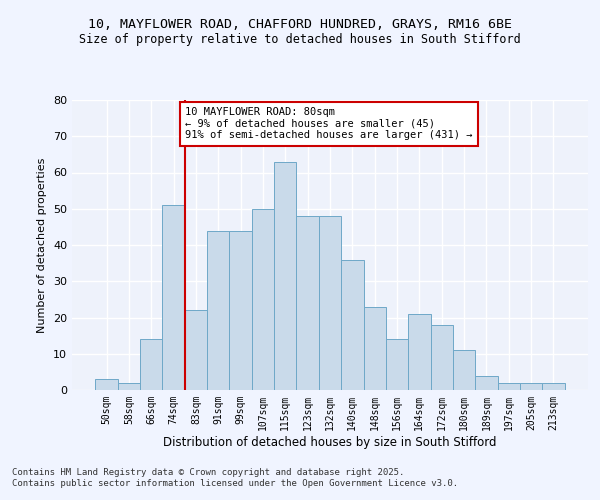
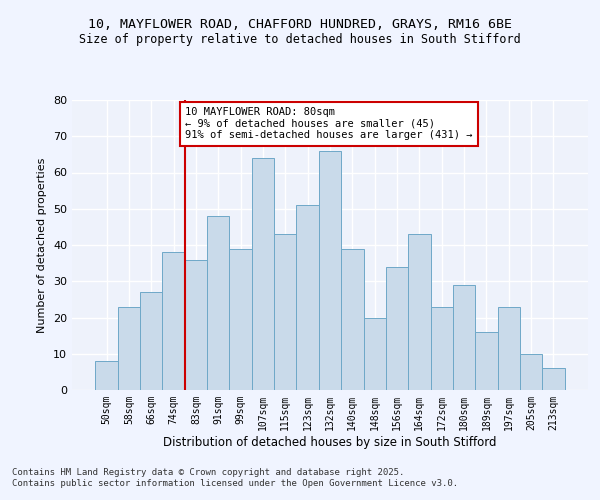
50sqm: 3 -> 8
58sqm: 2 -> 23
66sqm: 14 -> 27
74sqm: 51 -> 38
83sqm: 22 -> 36
91sqm: 44 -> 48
99sqm: 44 -> 39
107sqm: 50 -> 64
115sqm: 63 -> 43
123sqm: 48 -> 51
132sqm: 48 -> 66
140sqm: 36 -> 39
148sqm: 23 -> 20
156sqm: 14 -> 34
164sqm: 21 -> 43
172sqm: 18 -> 23
180sqm: 11 -> 29
189sqm: 4 -> 16
197sqm: 2 -> 23
205sqm: 2 -> 10
213sqm: 2 -> 6
